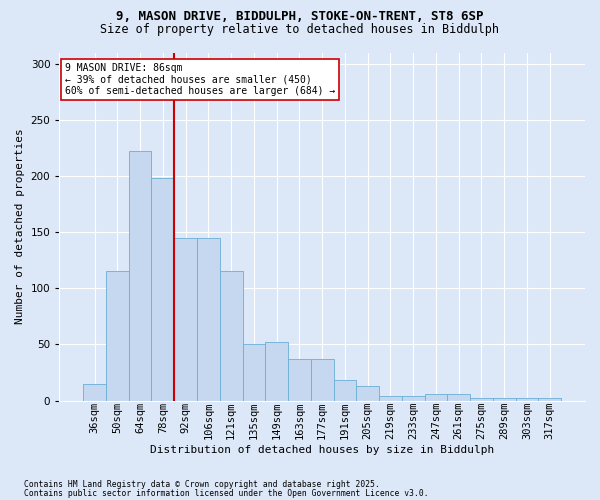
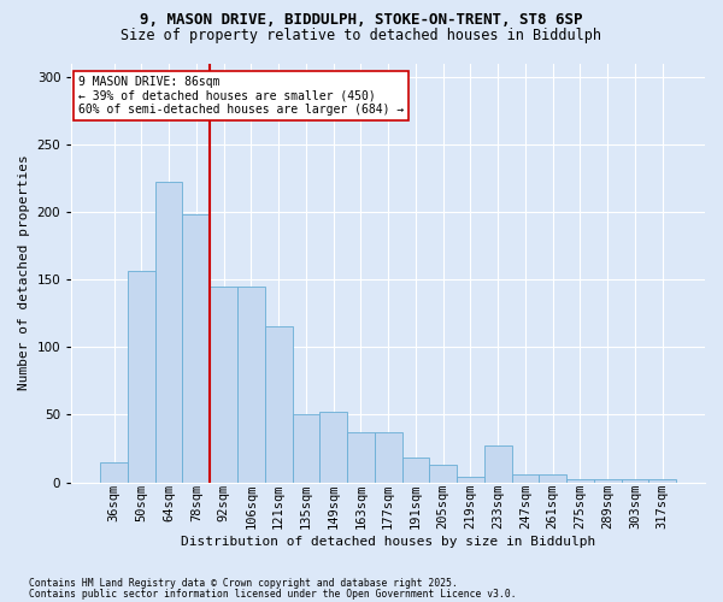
50sqm: 115 -> 156
233sqm: 4 -> 27
